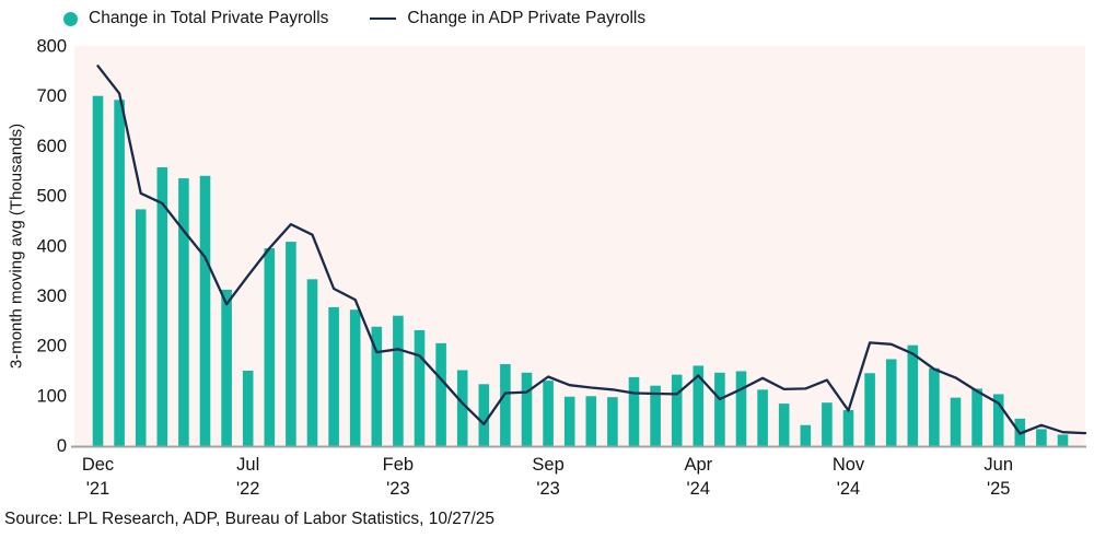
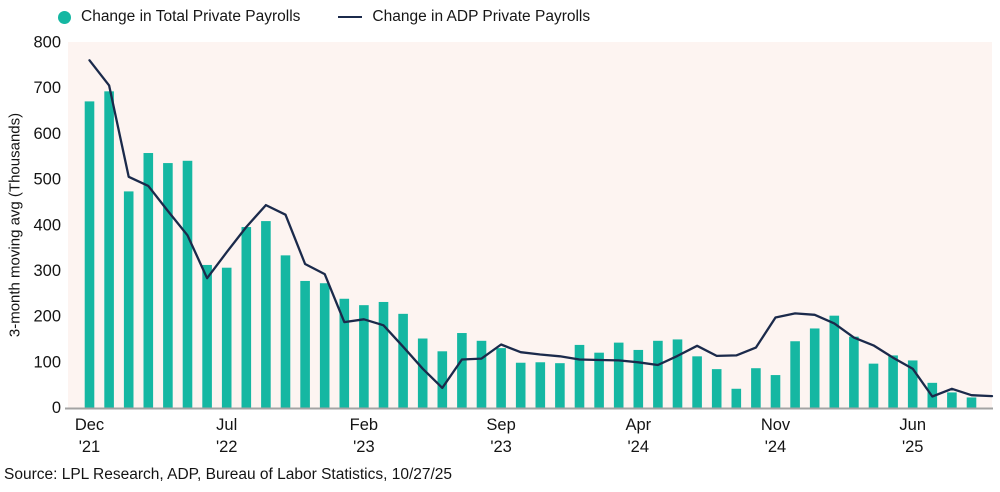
Change in Total Private Payrolls/Dec '21: 700 -> 670
Change in Total Private Payrolls/Jul '22: 150 -> 310
Change in Total Private Payrolls/Feb '23: 260 -> 220
Change in Total Private Payrolls/Apr '24: 160 -> 130
Change in ADP Private Payrolls/Apr '24: 140 -> 100
Change in ADP Private Payrolls/Nov '24: 70 -> 200
